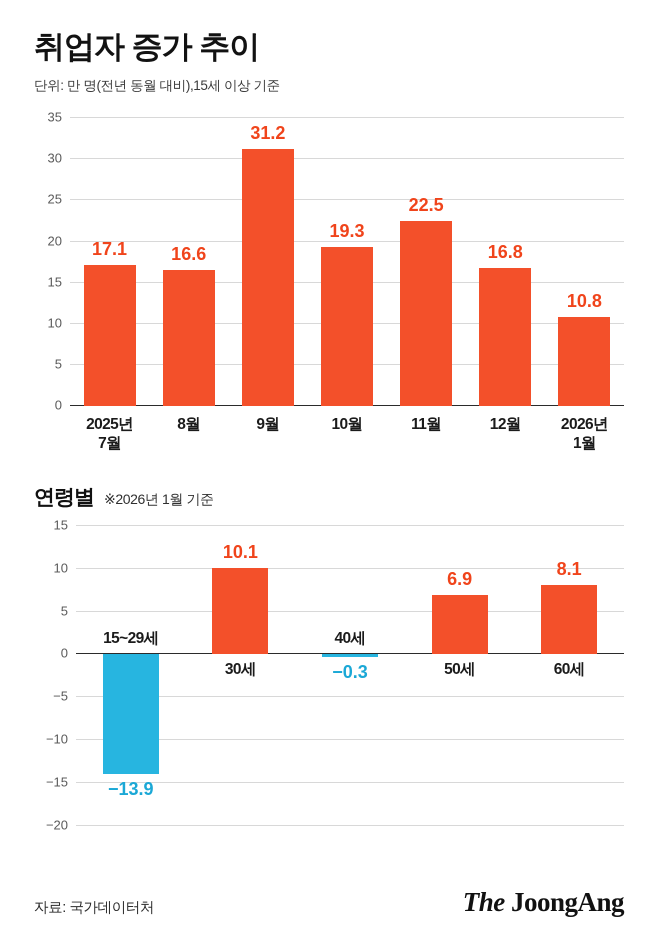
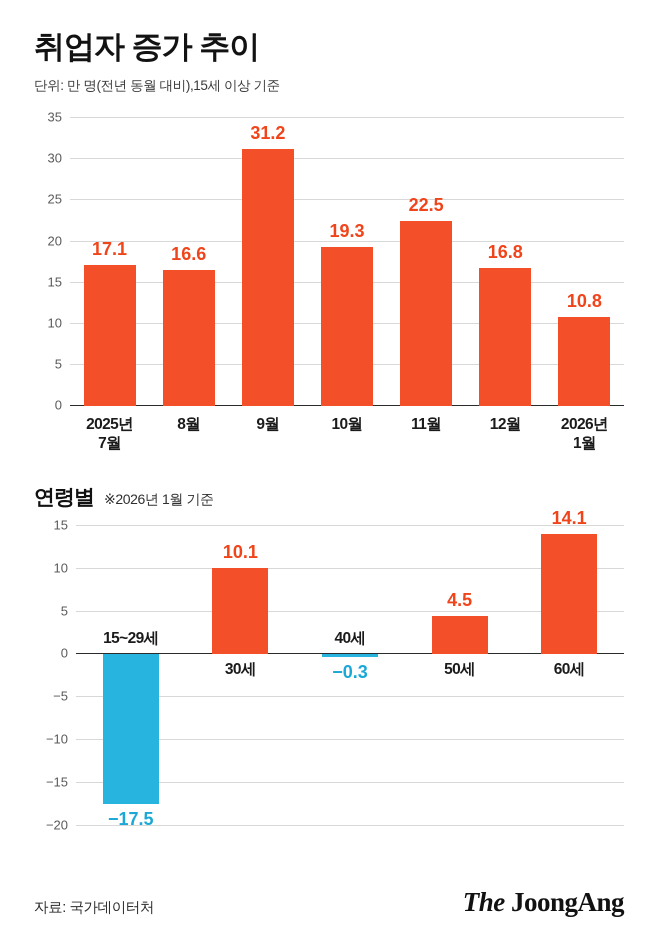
연령별/15~29세: −13.9 -> −17.5
연령별/50세: 6.9 -> 4.5
연령별/60세: 8.1 -> 14.1
